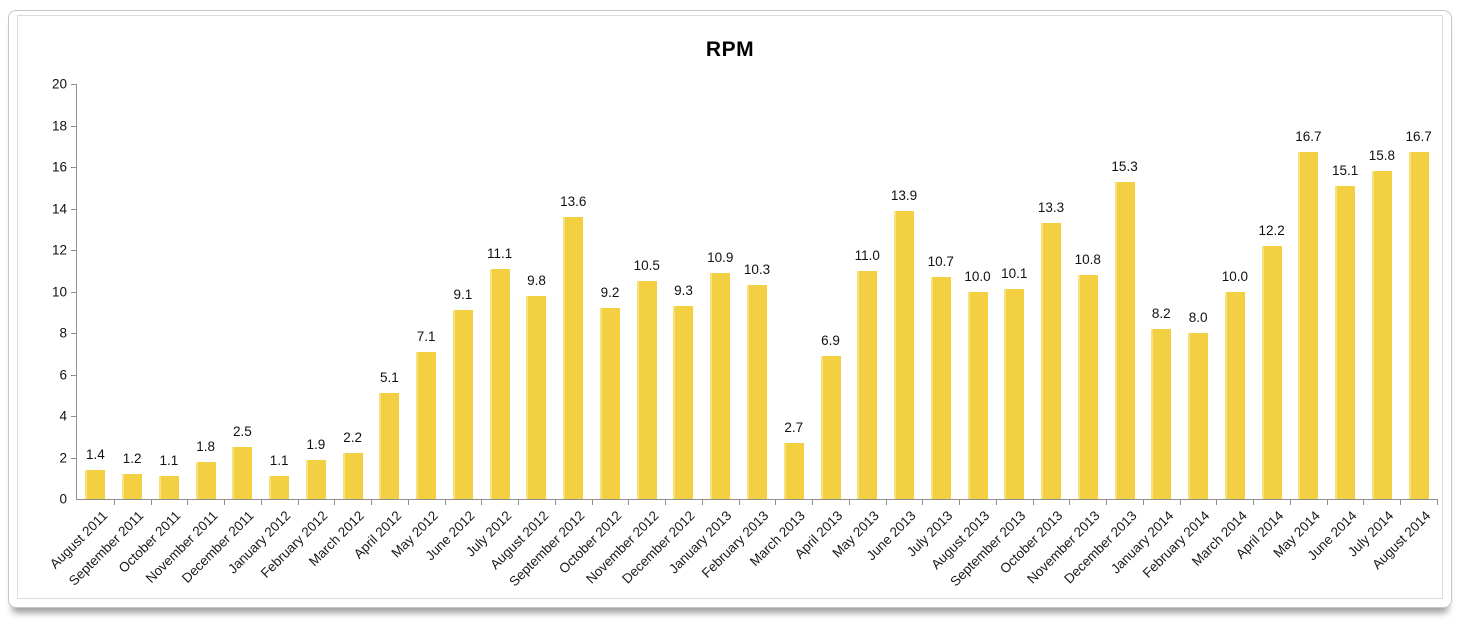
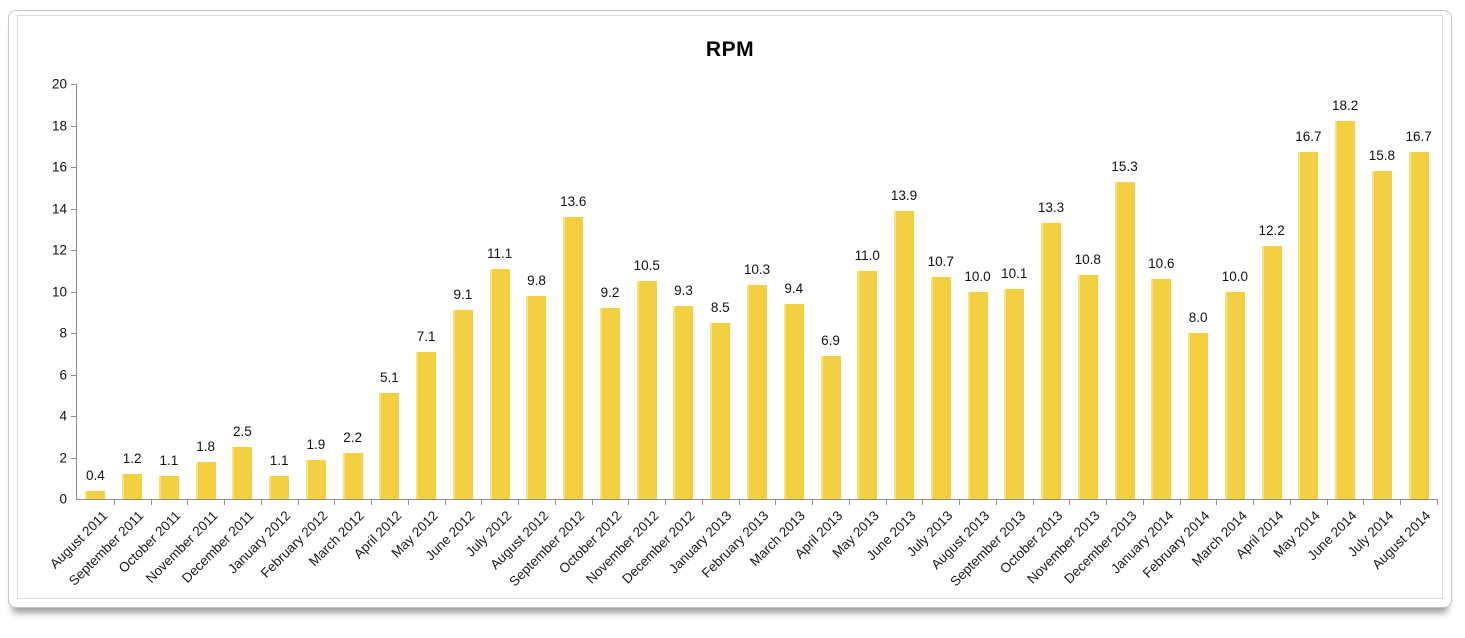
August 2011: 1.4 -> 0.4
January 2013: 10.9 -> 8.5
March 2013: 2.7 -> 9.4
January 2014: 8.2 -> 10.6
June 2014: 15.1 -> 18.2
